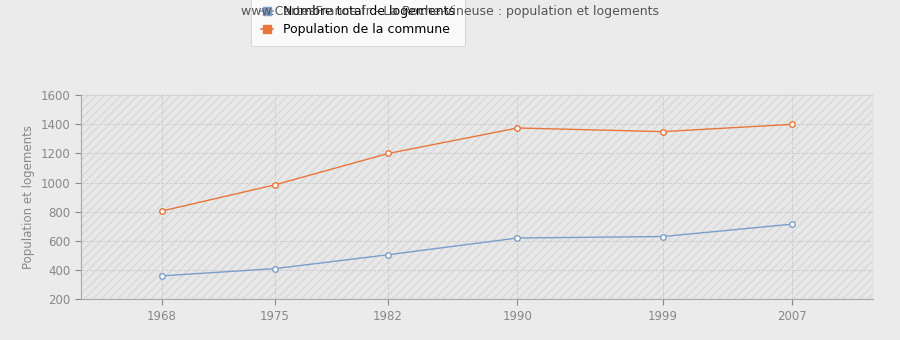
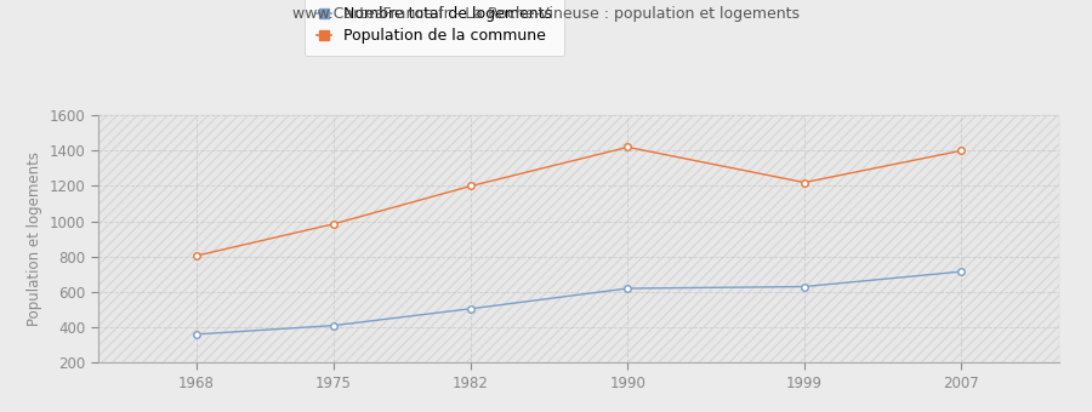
Population de la commune/1990: 1380 -> 1420
Population de la commune/1999: 1350 -> 1220
